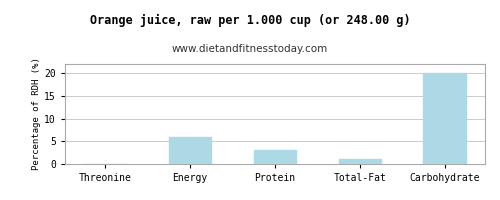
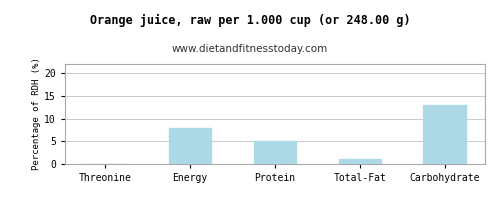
Energy: 6 -> 8
Protein: 3 -> 5
Carbohydrate: 20 -> 13
